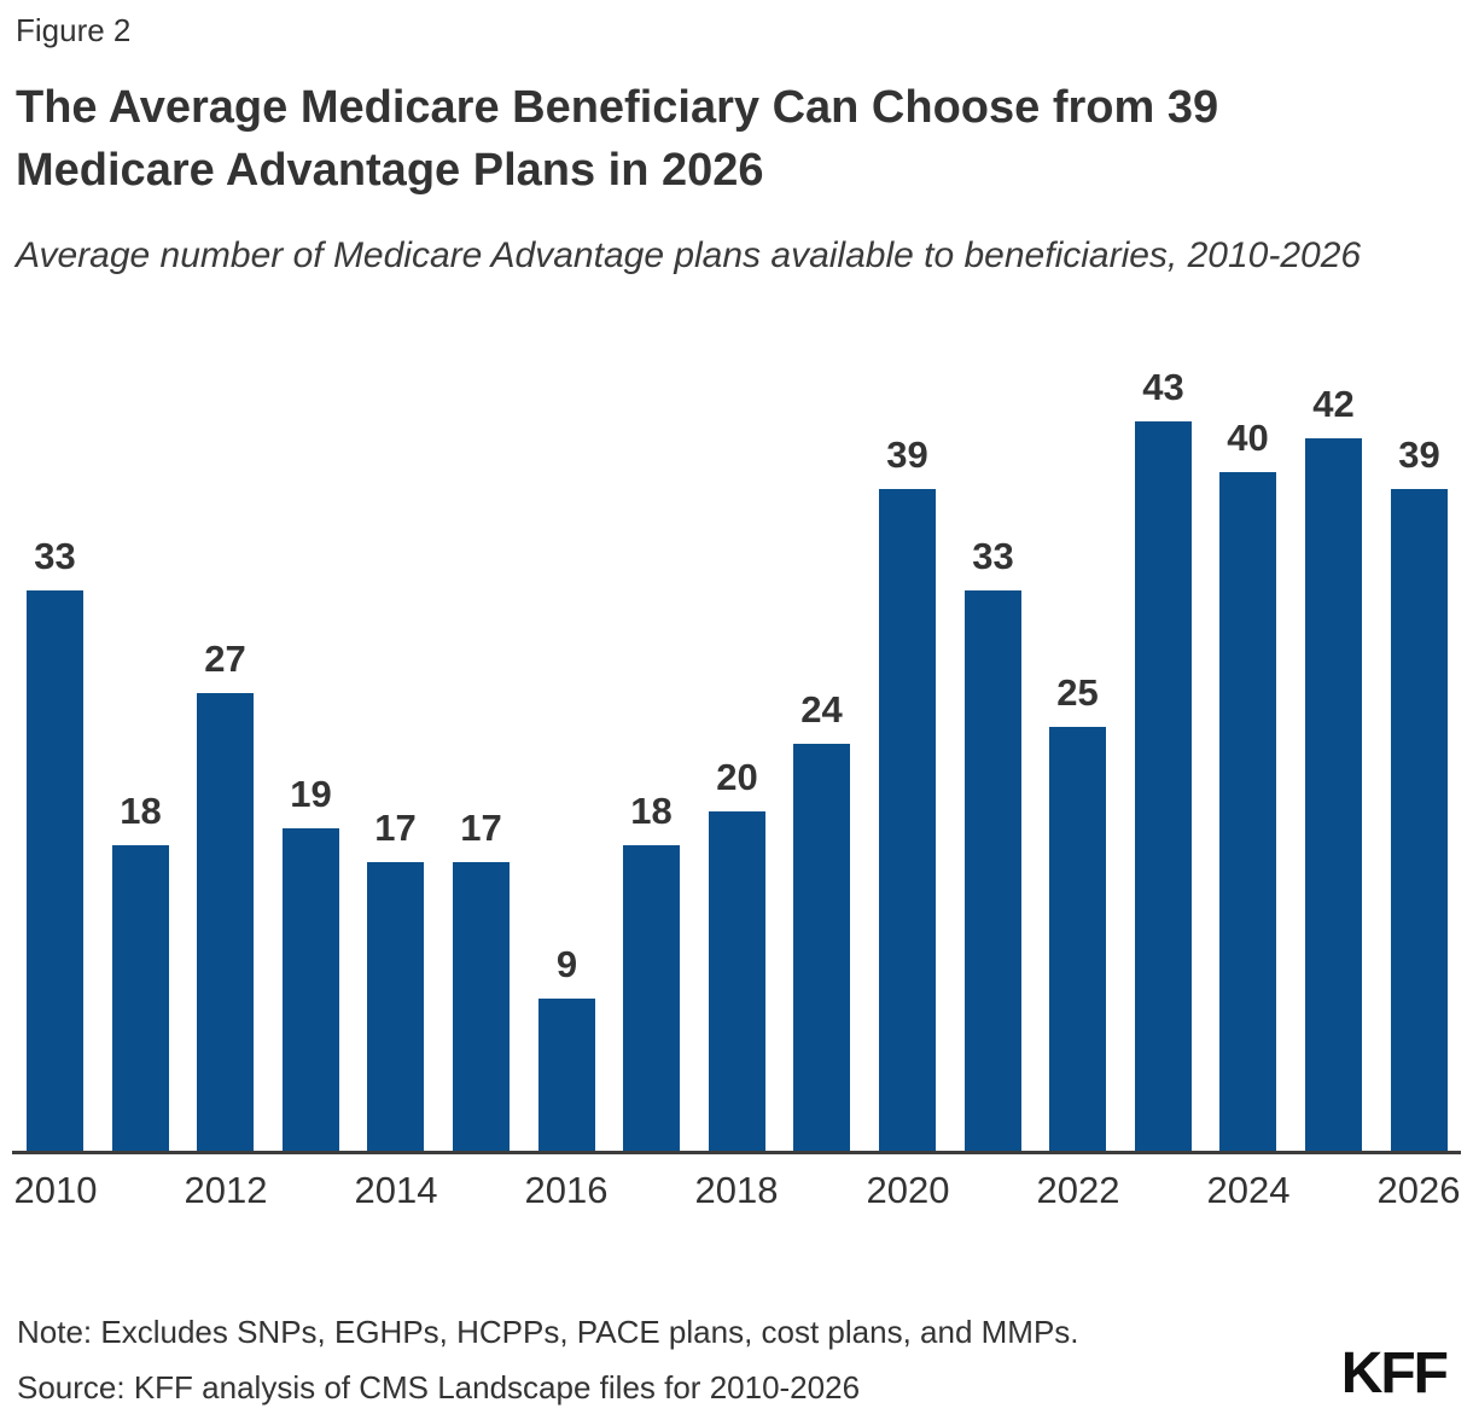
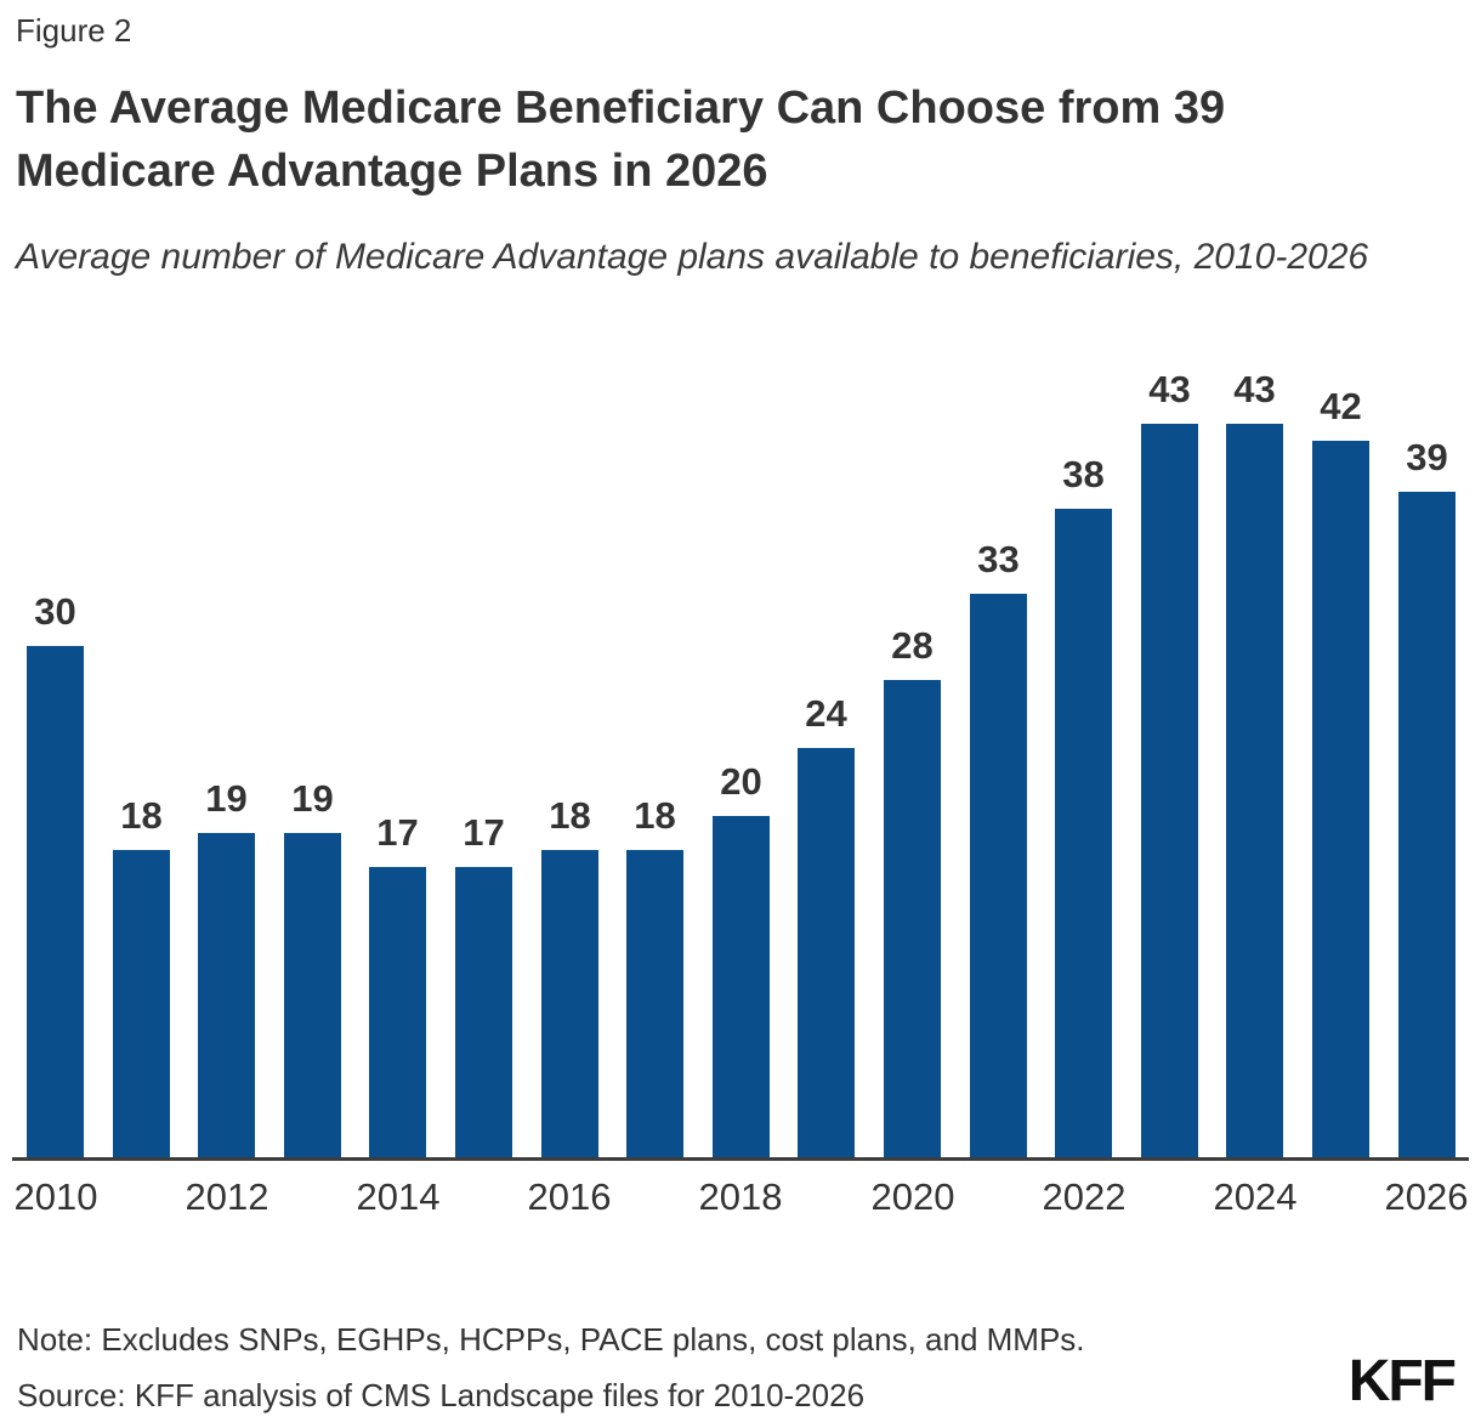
2010: 33 -> 30
2012: 27 -> 19
2016: 9 -> 18
2020: 39 -> 28
2022: 25 -> 38
2024: 40 -> 43
